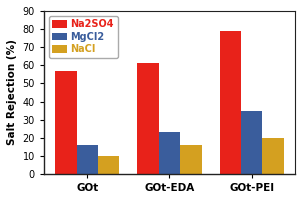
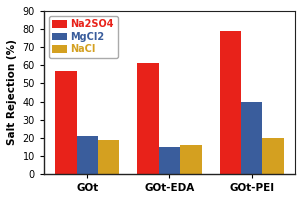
MgCl2/GOt: 16 -> 21
NaCl/GOt: 10 -> 19
MgCl2/GOt-EDA: 23 -> 15
MgCl2/GOt-PEI: 35 -> 40
